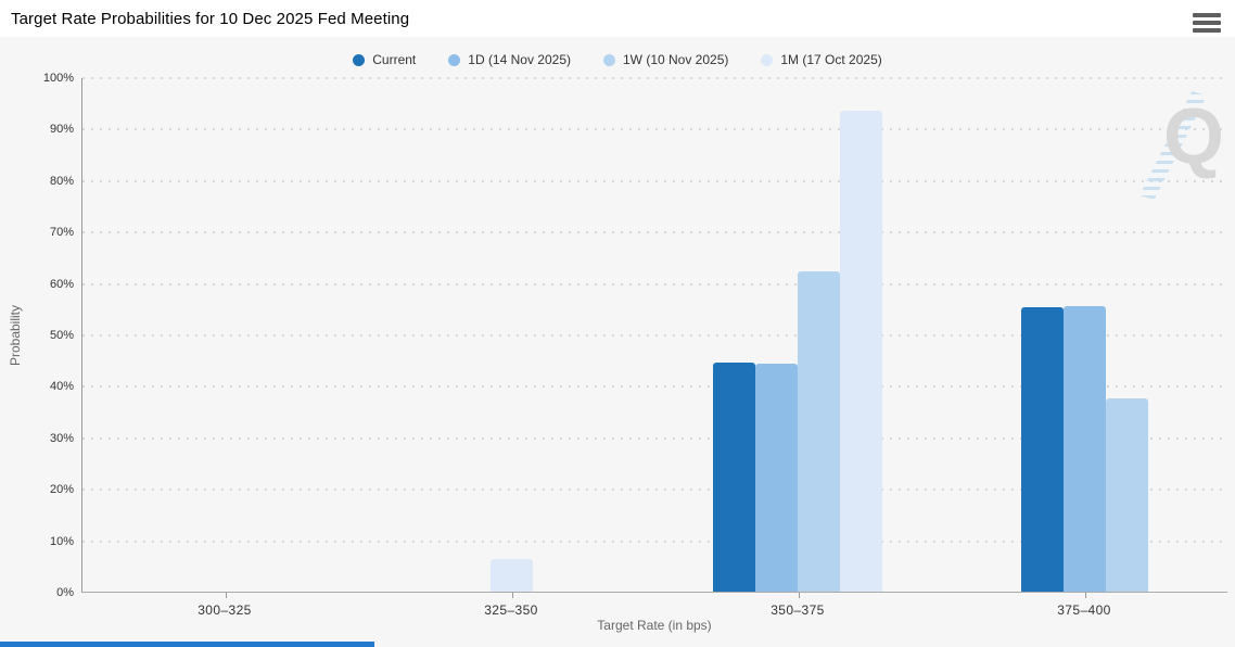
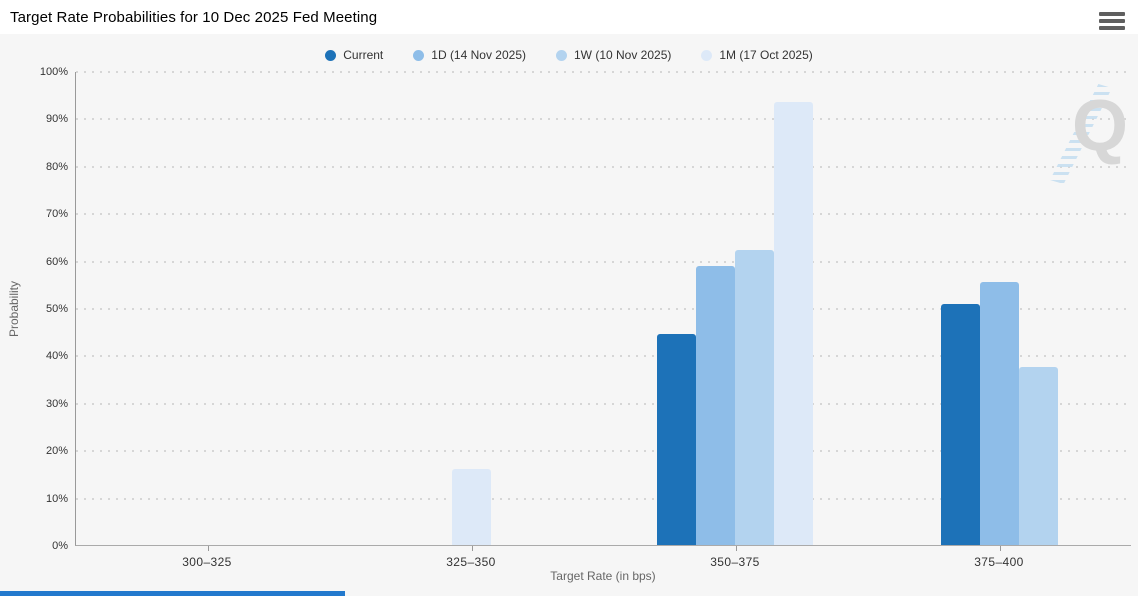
1M (17 Oct 2025)/325–350: 6% -> 16%
1D (14 Nov 2025)/350–375: 44% -> 59%
Current/375–400: 55% -> 51%
